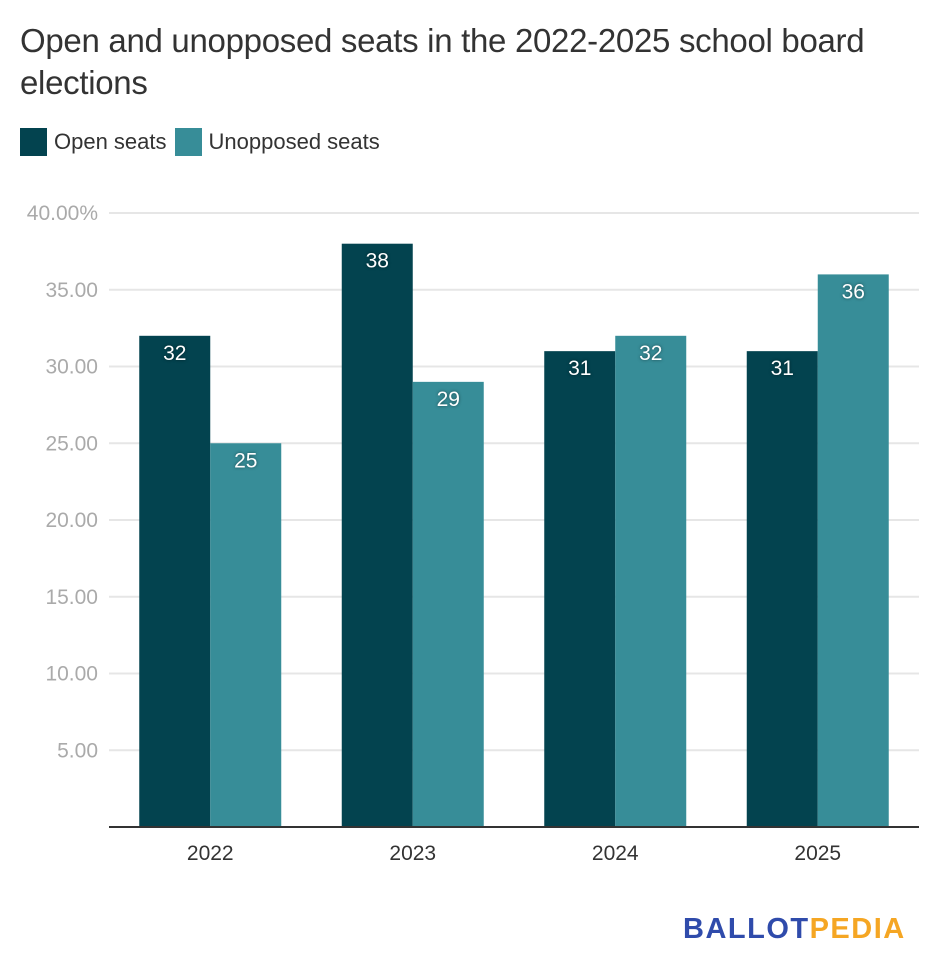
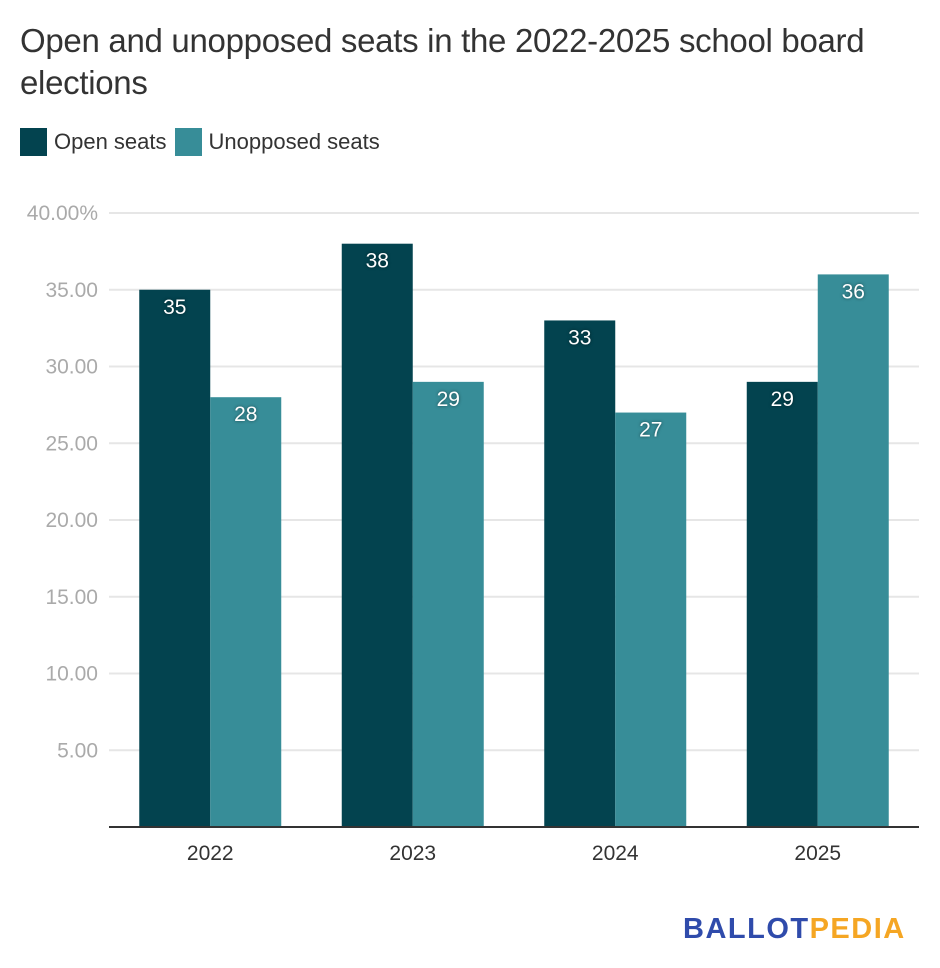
Open seats/2022: 32 -> 35
Unopposed seats/2022: 25 -> 28
Open seats/2024: 31 -> 33
Unopposed seats/2024: 32 -> 27
Open seats/2025: 31 -> 29
